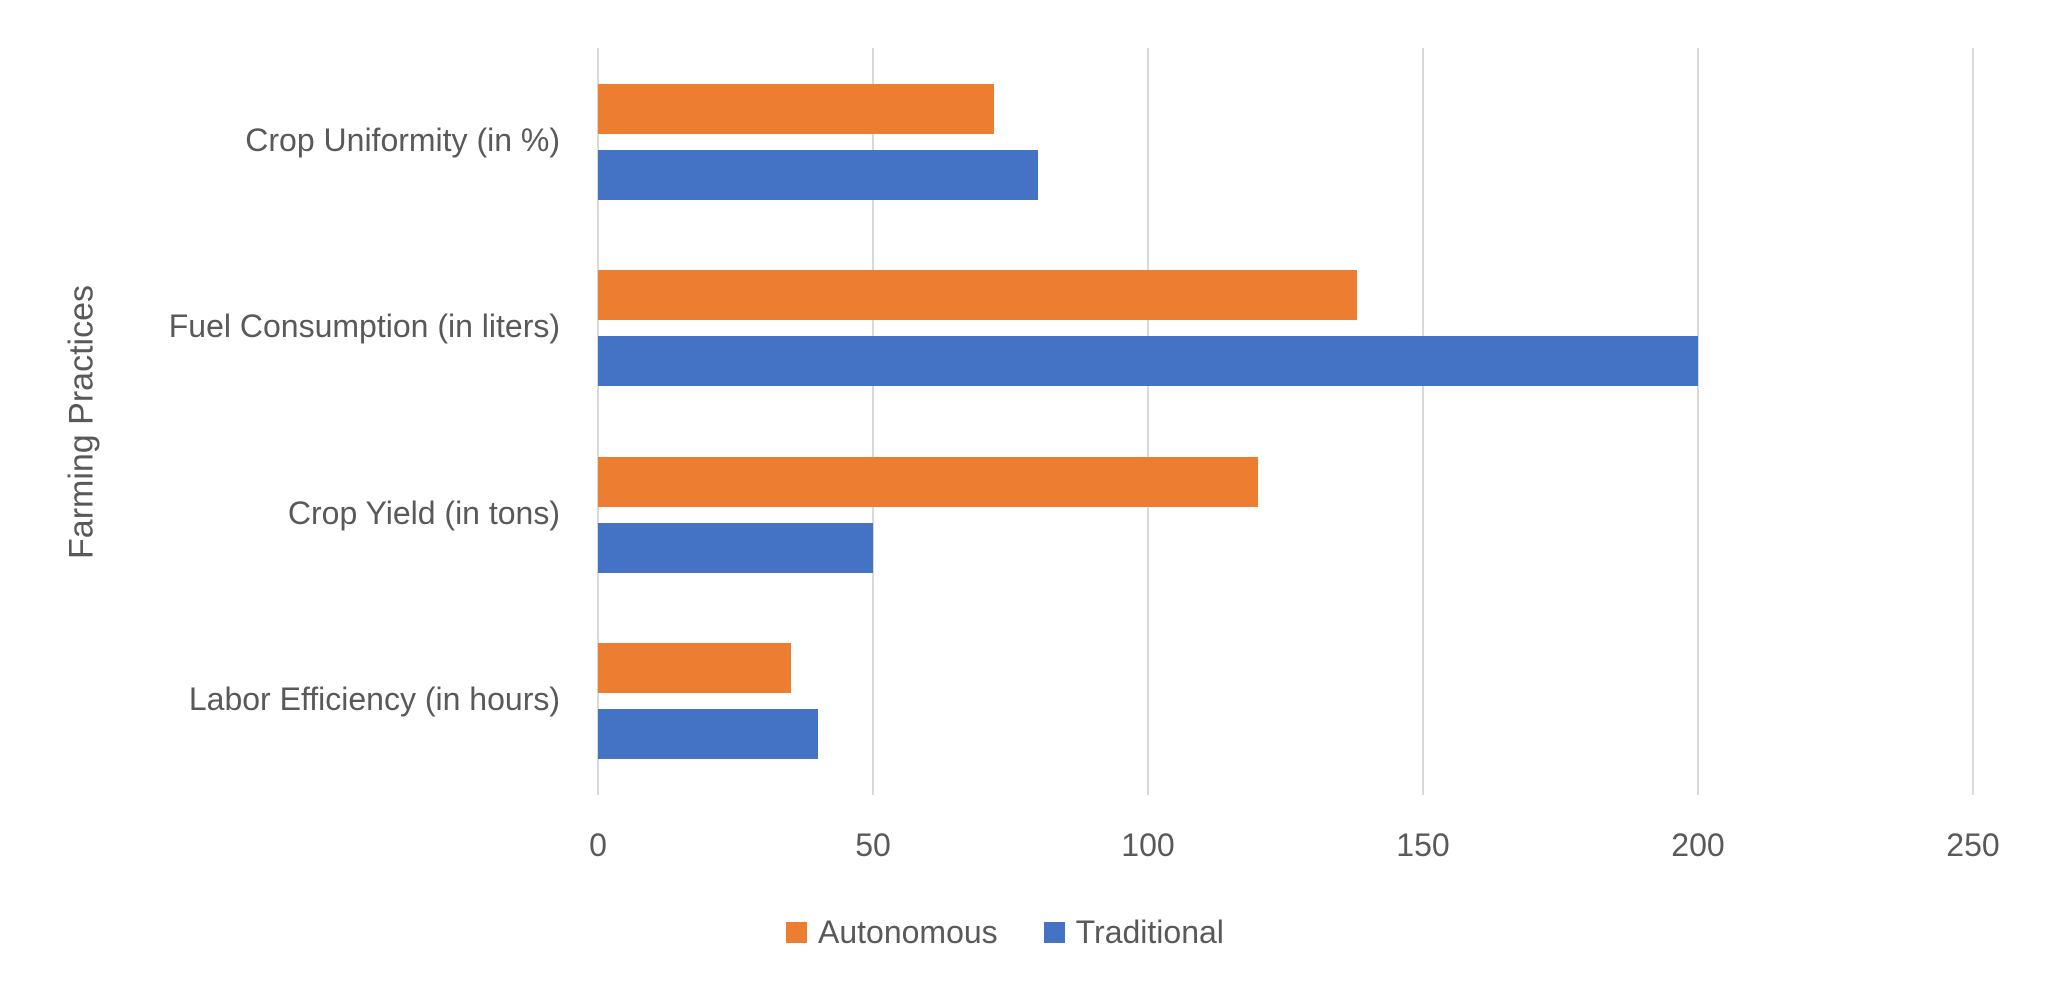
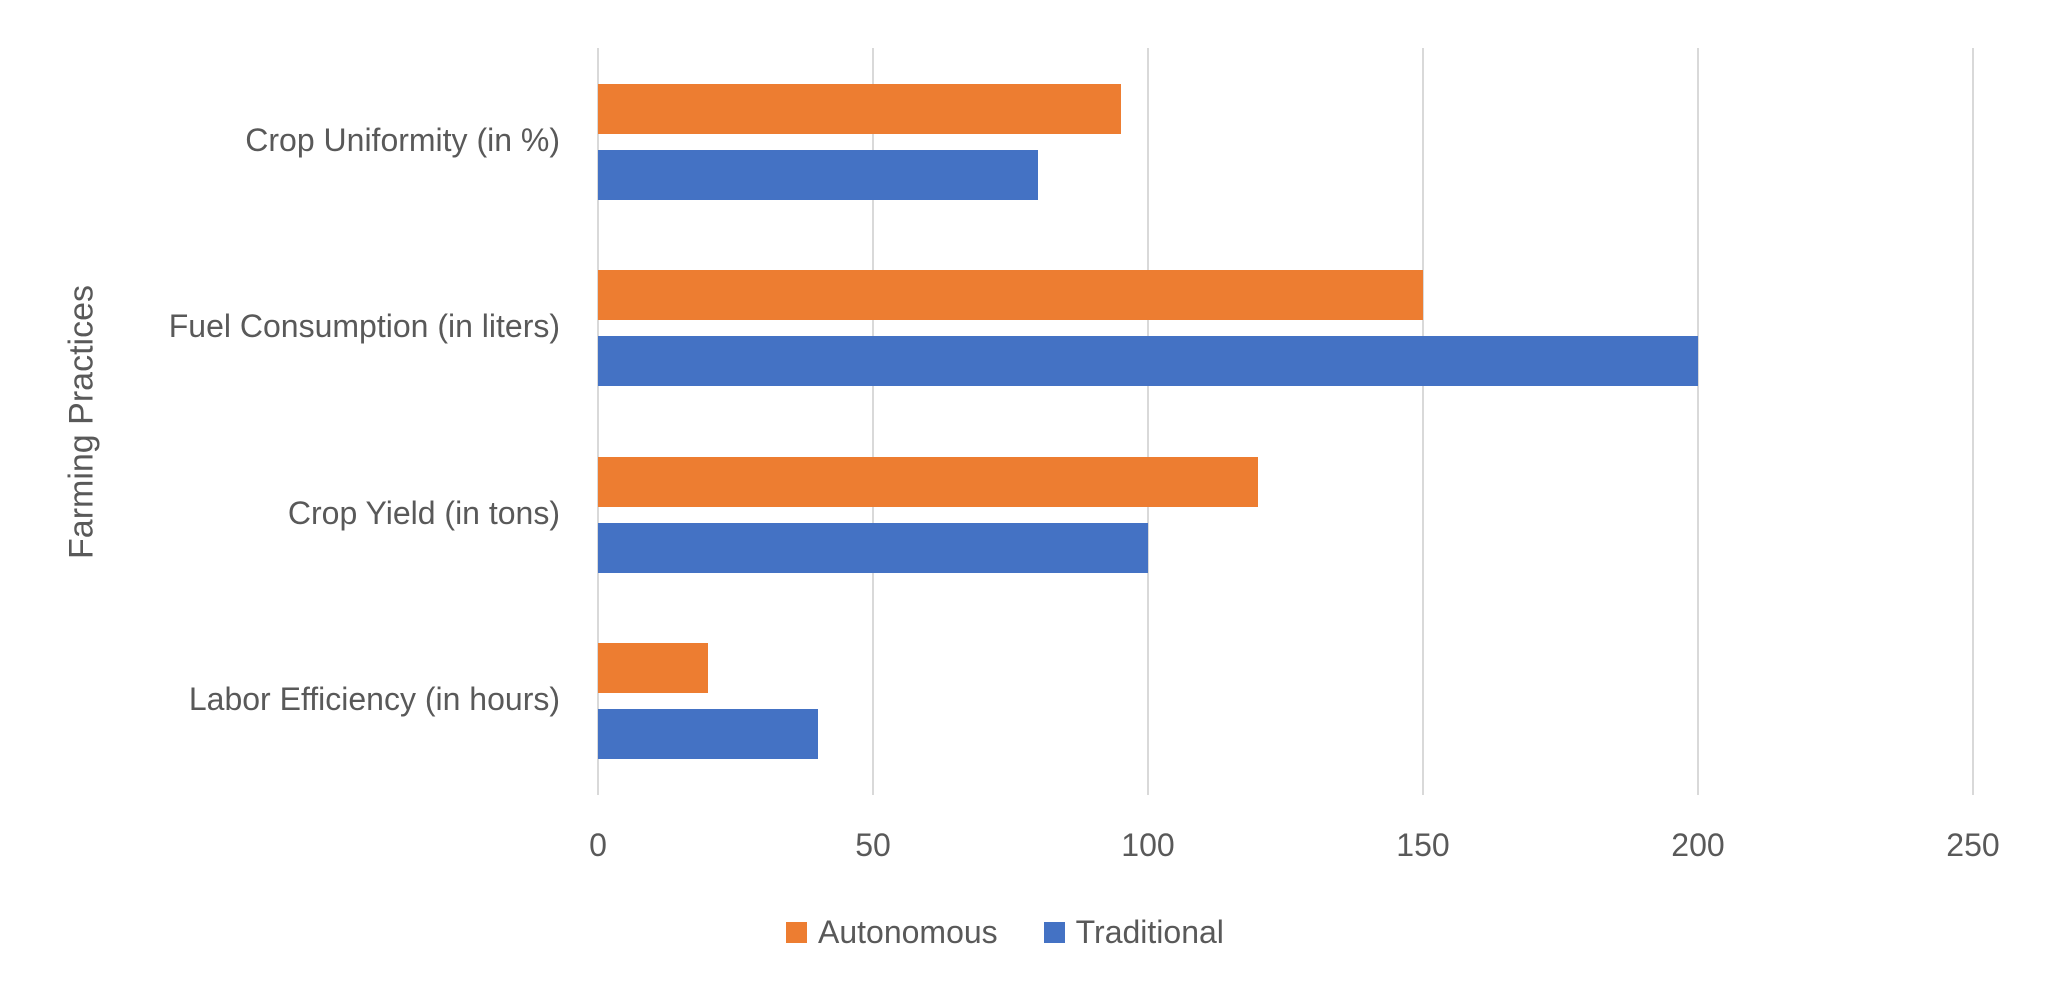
Autonomous/Crop Uniformity (in %): 72 -> 95
Autonomous/Fuel Consumption (in liters): 138 -> 150
Traditional/Crop Yield (in tons): 50 -> 100
Autonomous/Labor Efficiency (in hours): 35 -> 20
